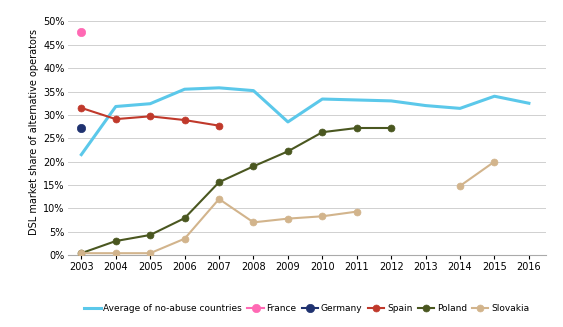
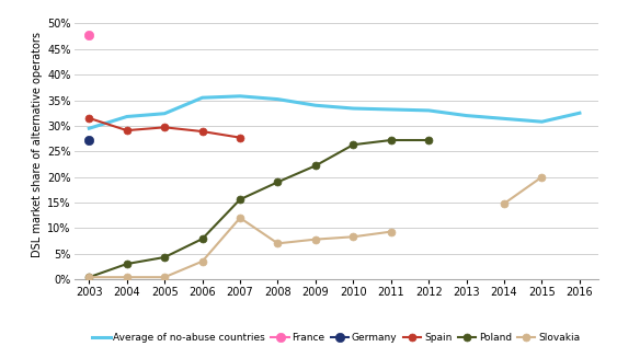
Average of no-abuse countries/2003: 21.5% -> 29.5%
Average of no-abuse countries/2009: 28.5% -> 34.0%
Average of no-abuse countries/2015: 34.0% -> 30.8%
